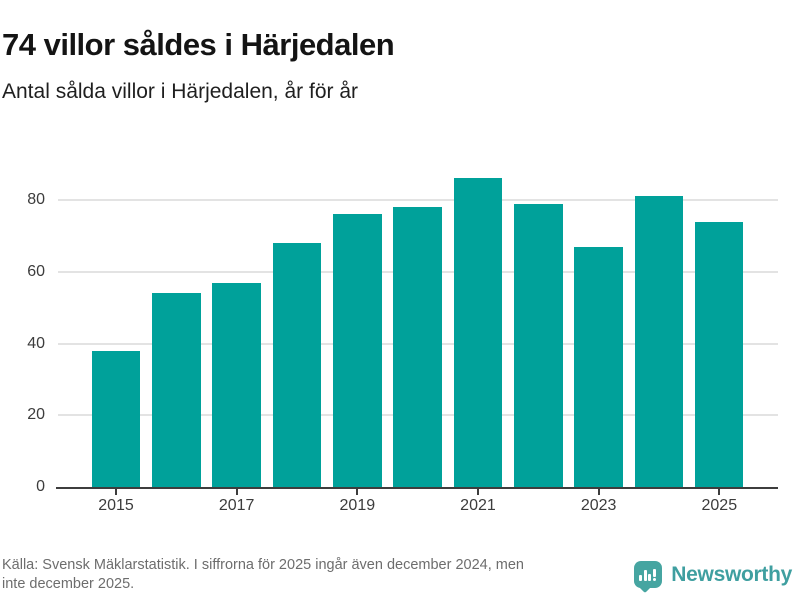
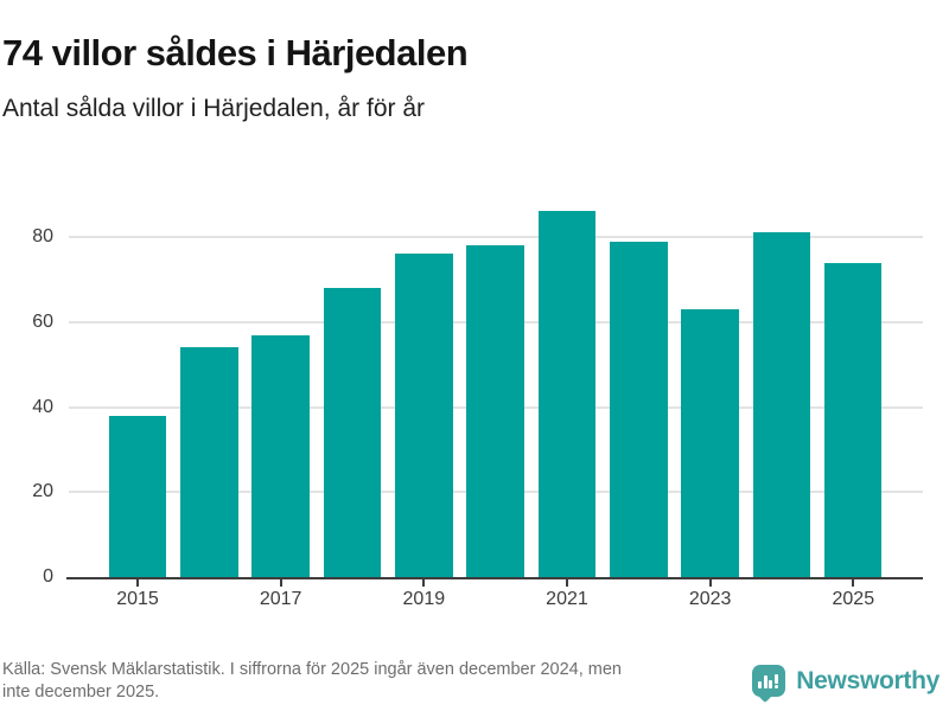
2023: 67 -> 63
